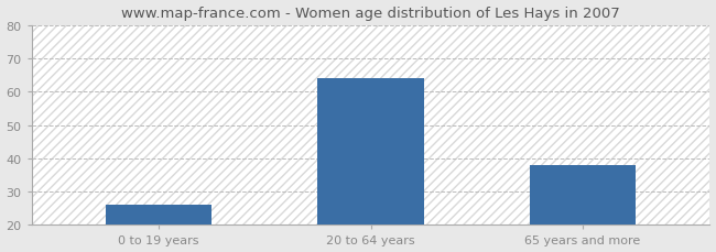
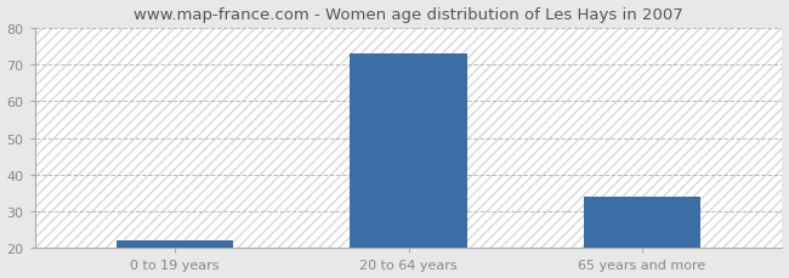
0 to 19 years: 26 -> 22
20 to 64 years: 64 -> 73
65 years and more: 38 -> 34
